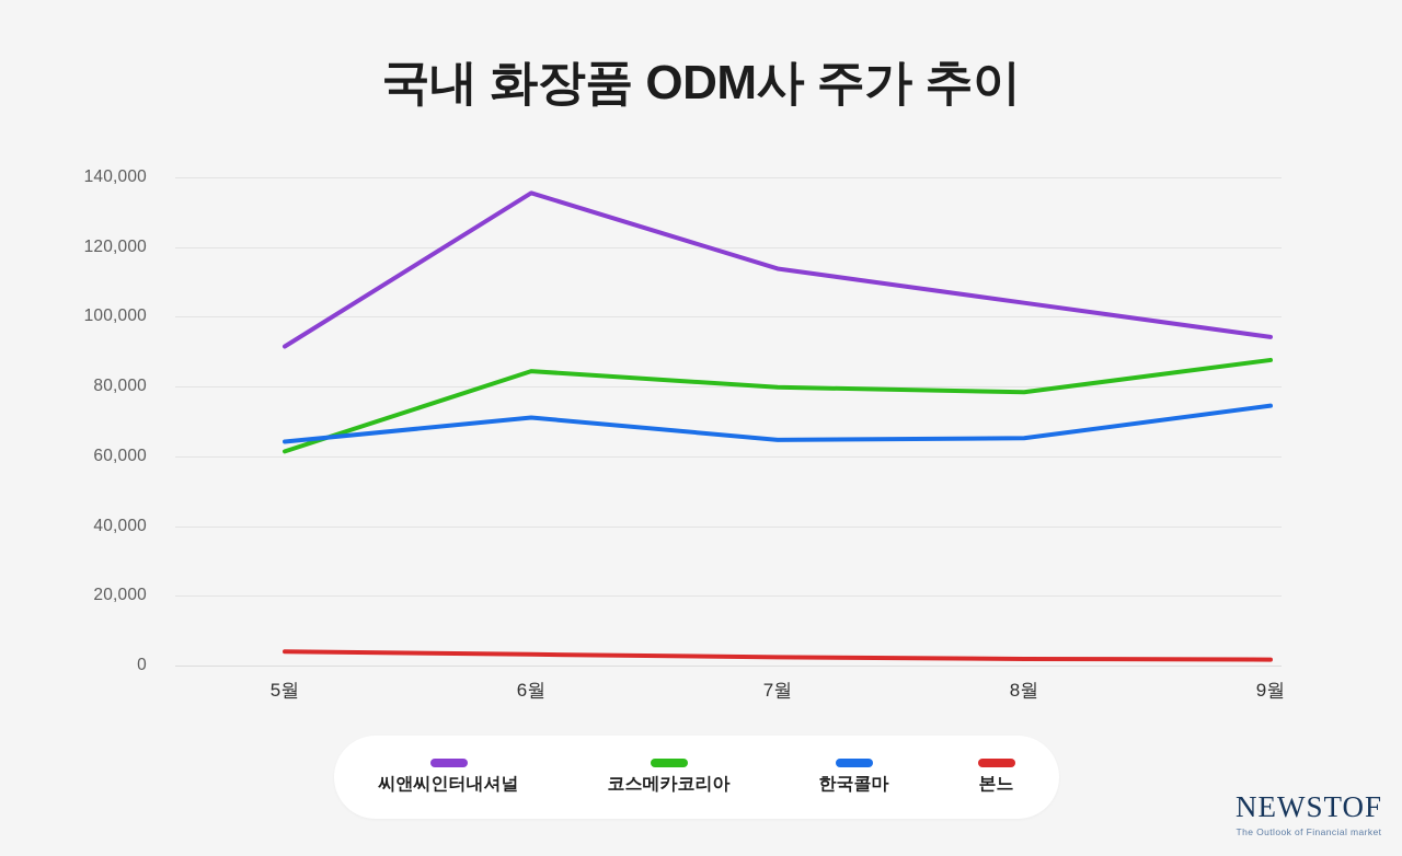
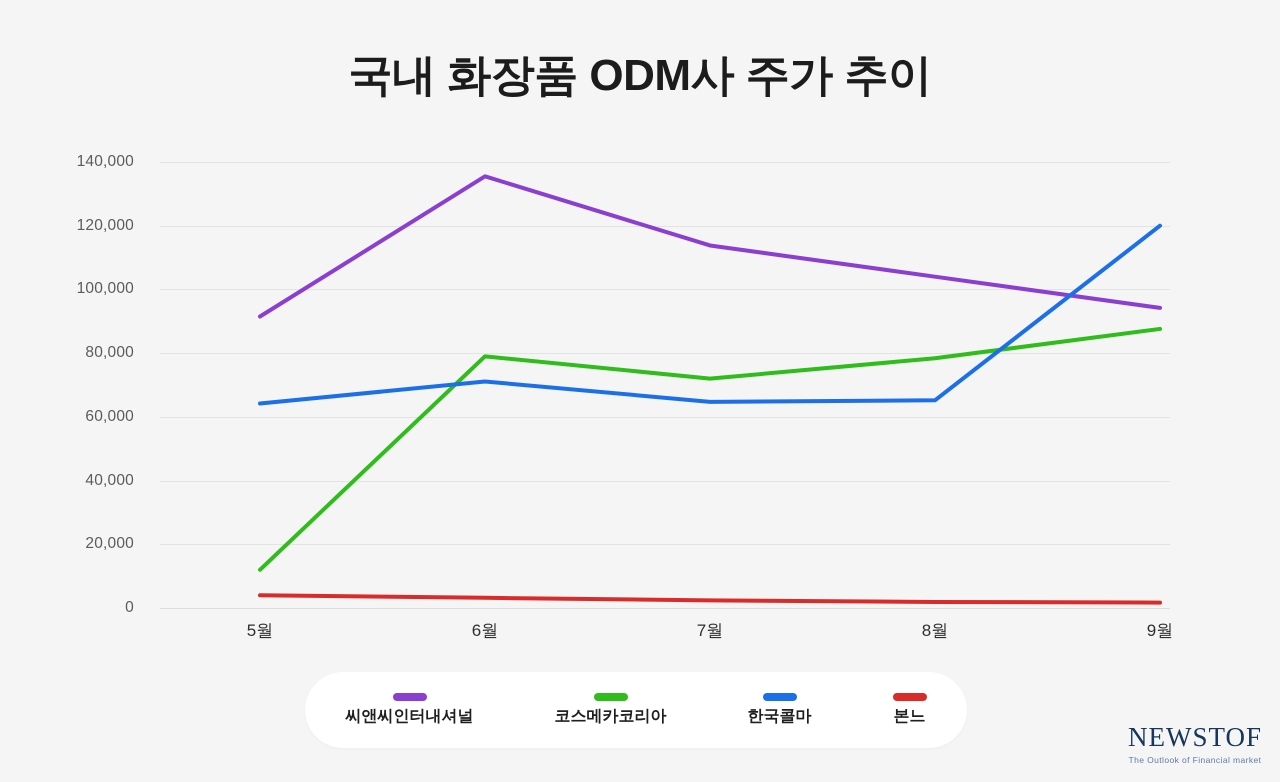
코스메카코리아/5월: 61000 -> 12000
코스메카코리아/6월: 84000 -> 79000
코스메카코리아/7월: 80000 -> 72000
한국콜마/9월: 74000 -> 120000
